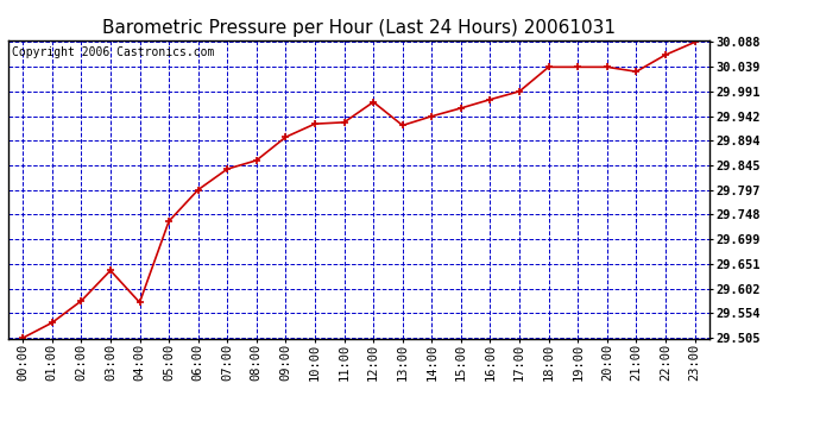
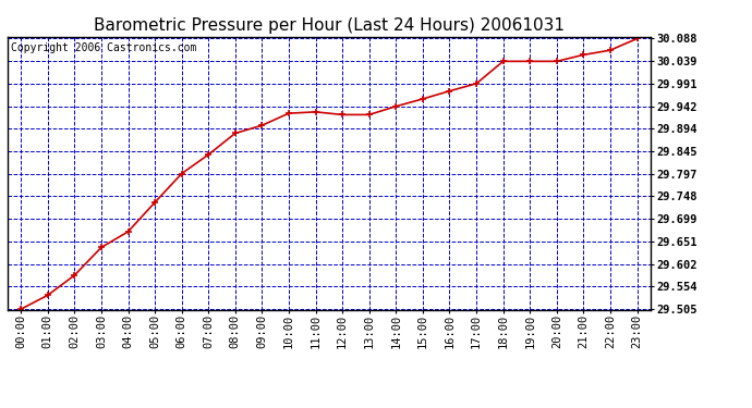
04:00: 29.575 -> 29.672
08:00: 29.855 -> 29.884
12:00: 29.970 -> 29.924
21:00: 30.030 -> 30.053
